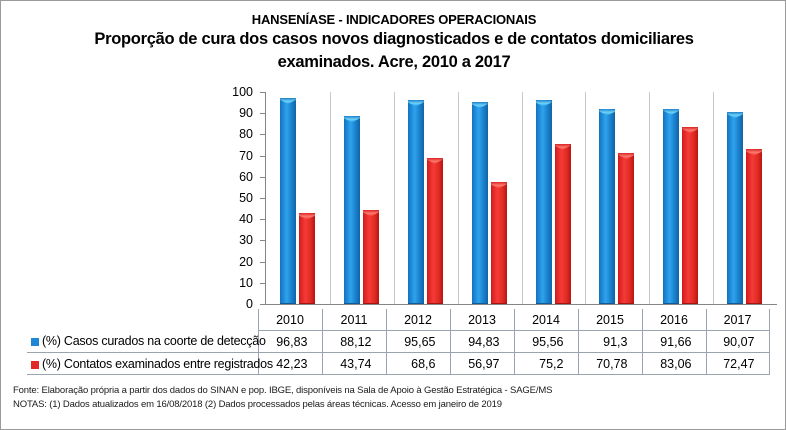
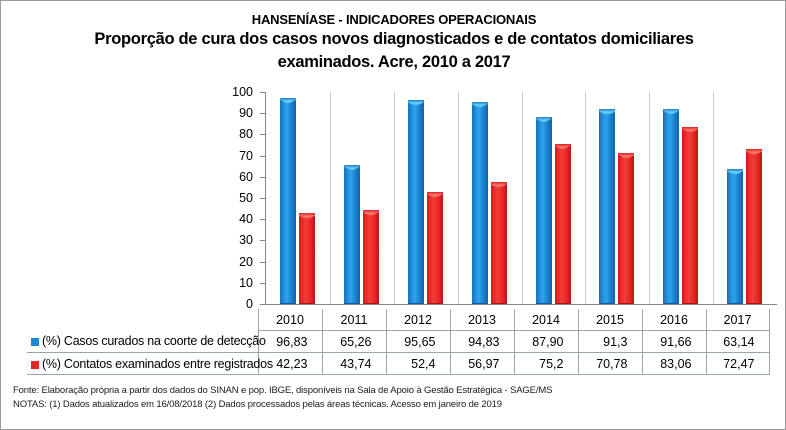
(%) Casos curados na coorte de detecção/2011: 88,12 -> 65,26
(%) Contatos examinados entre registrados/2012: 68,6 -> 52,4
(%) Casos curados na coorte de detecção/2014: 95,56 -> 87,90
(%) Casos curados na coorte de detecção/2017: 90,07 -> 63,14
